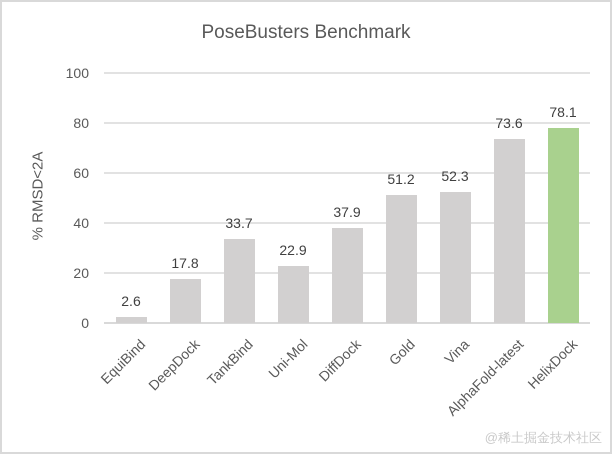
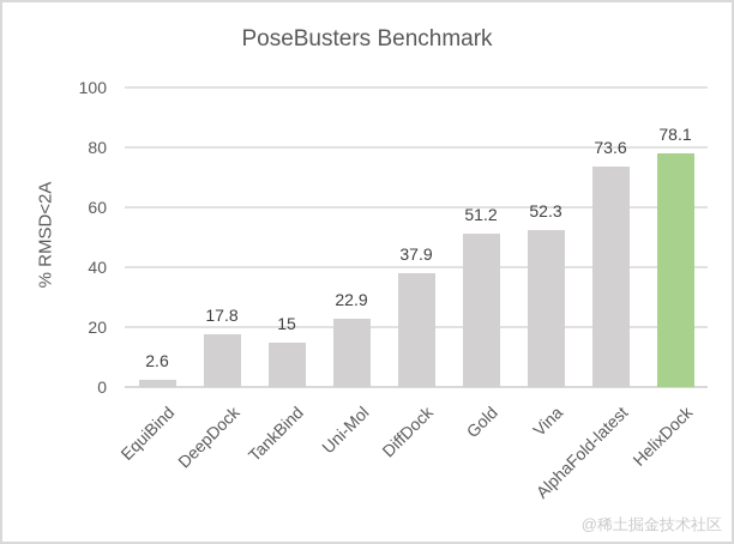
TankBind: 33.7 -> 15
